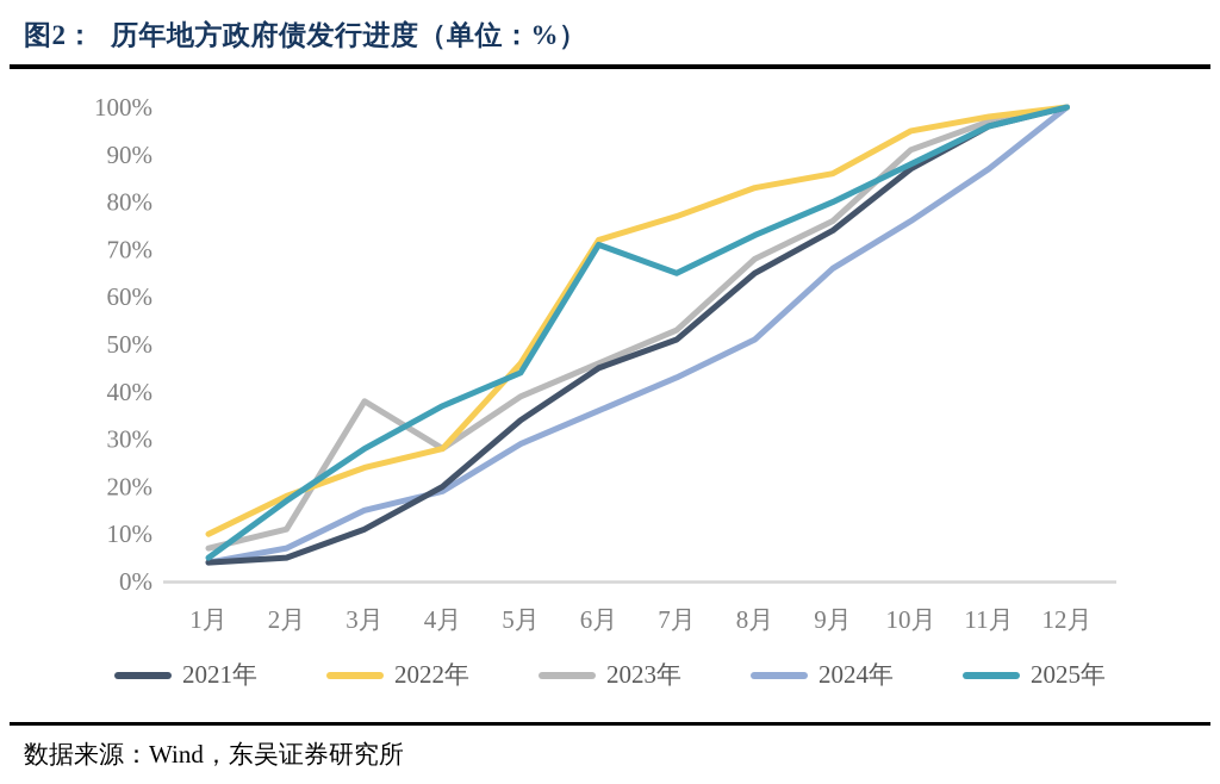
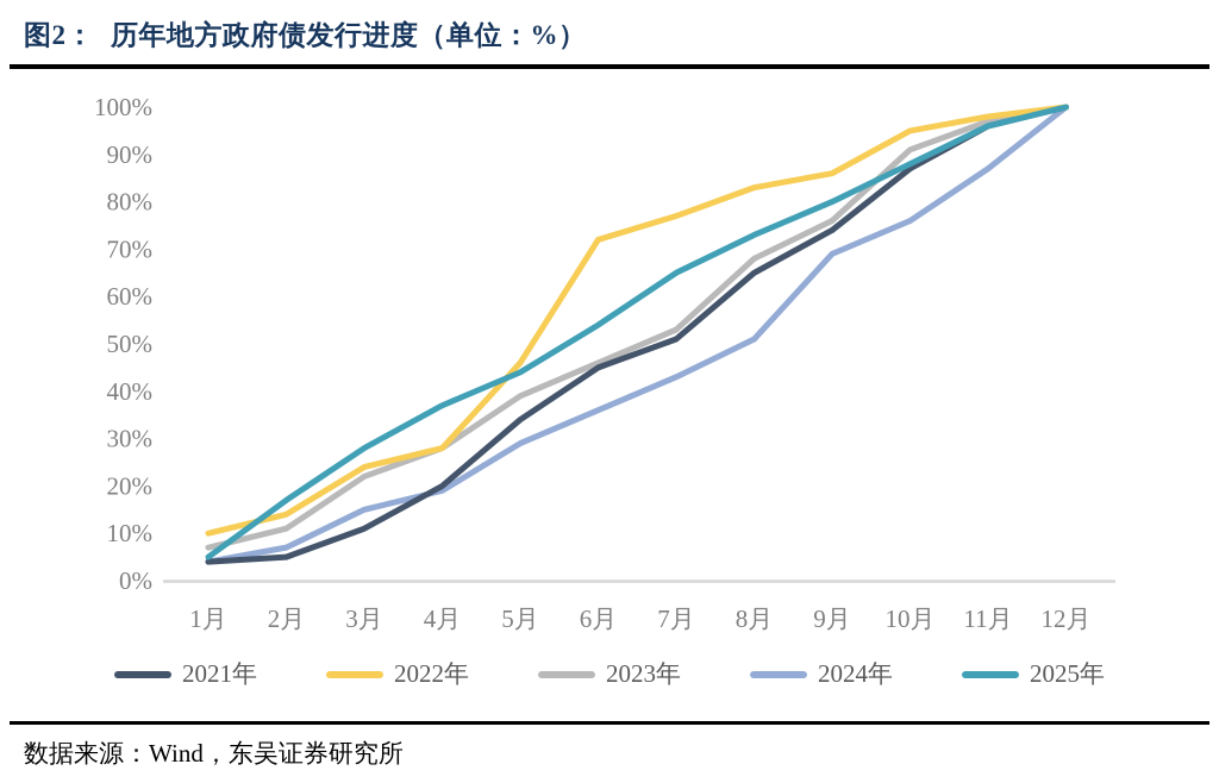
2022年/2月: 18% -> 14%
2023年/3月: 38% -> 22%
2025年/6月: 71% -> 54%
2024年/9月: 66% -> 69%
